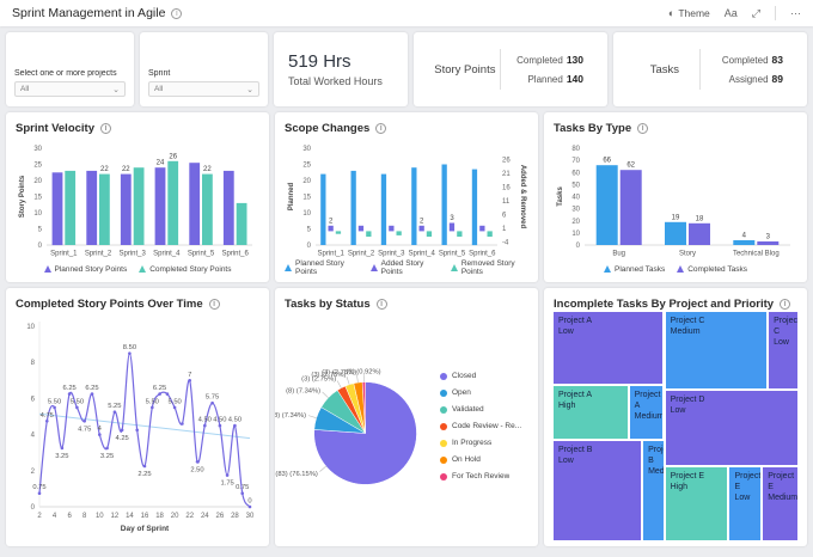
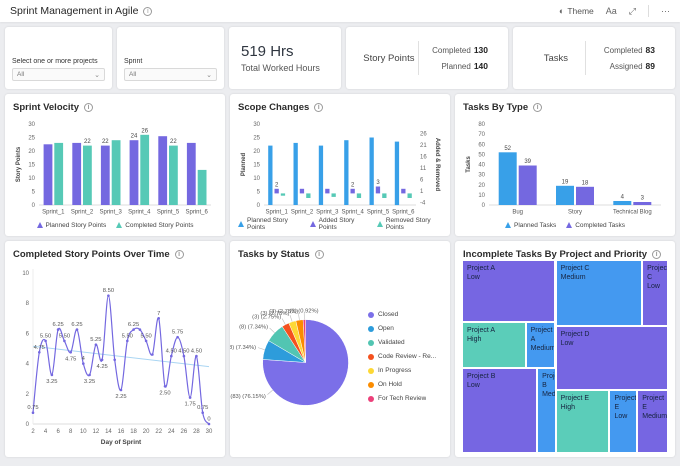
Tasks By Type/Planned Tasks/Bug: 66 -> 52
Tasks By Type/Completed Tasks/Bug: 62 -> 39
